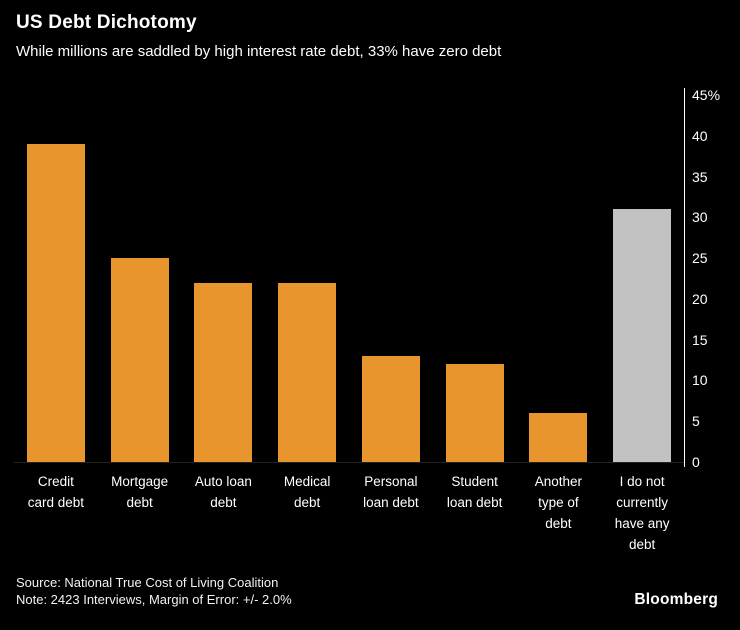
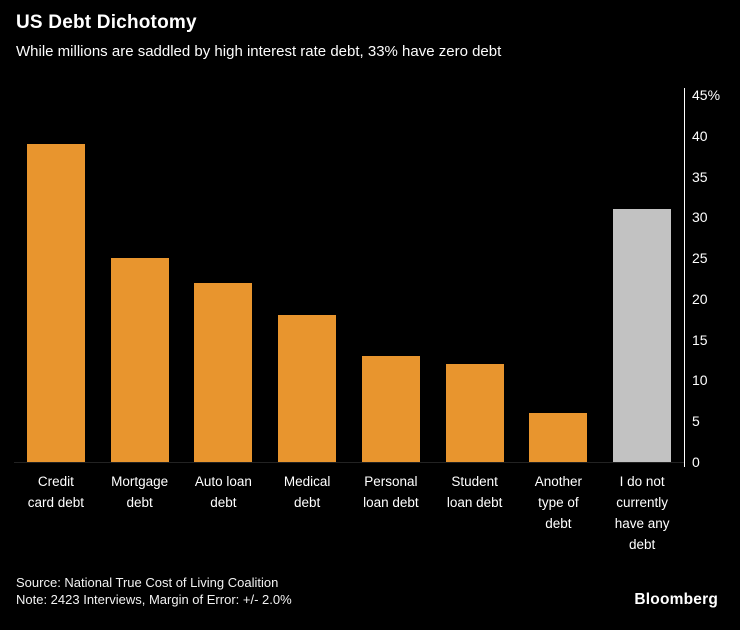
Medical debt: 22% -> 18%
